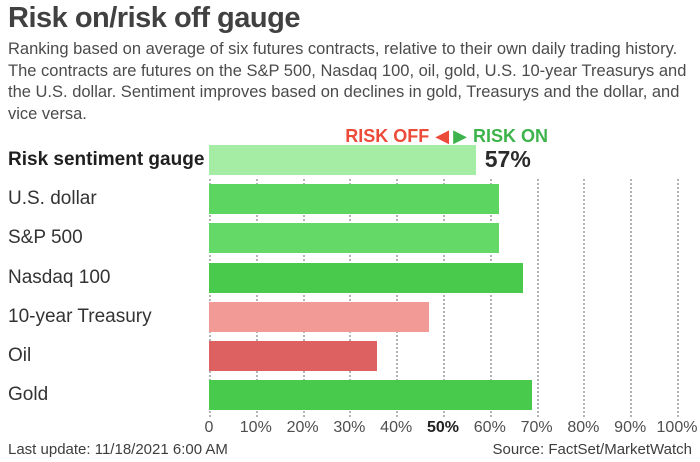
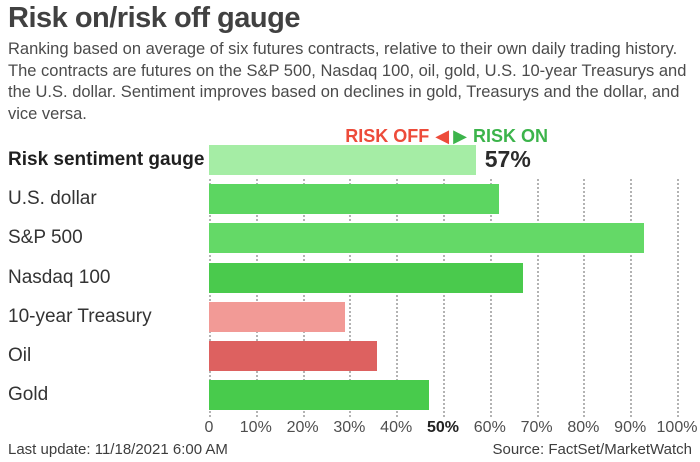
S&P 500: 62% -> 93%
10-year Treasury: 47% -> 29%
Gold: 69% -> 47%
